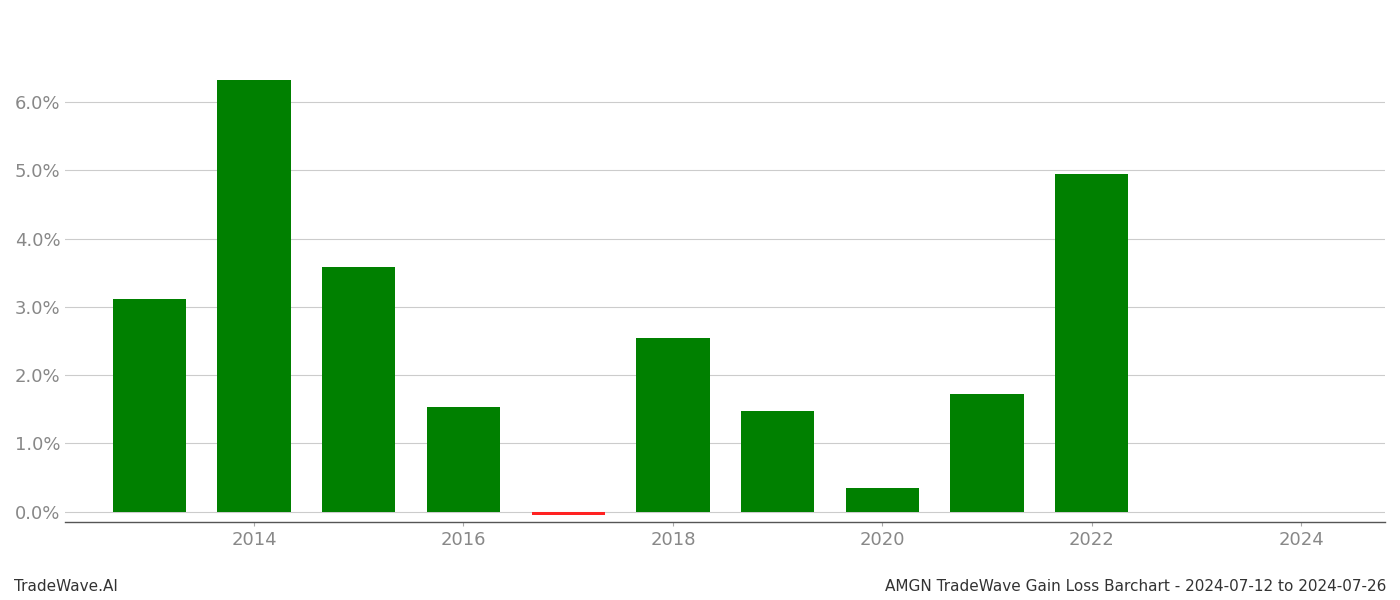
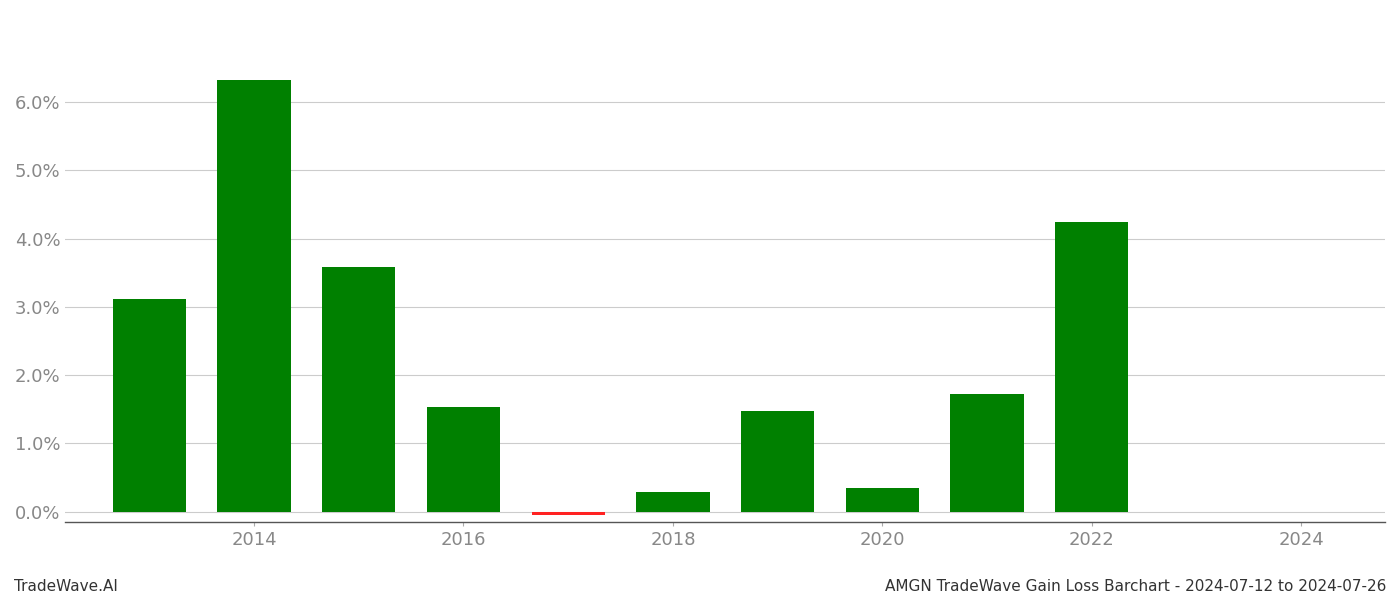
2018: 2.54% -> 0.29%
2022: 4.94% -> 4.25%
